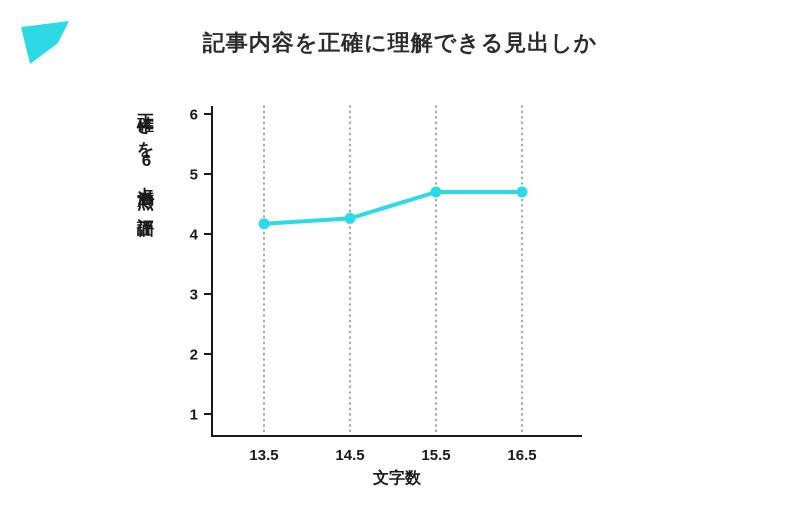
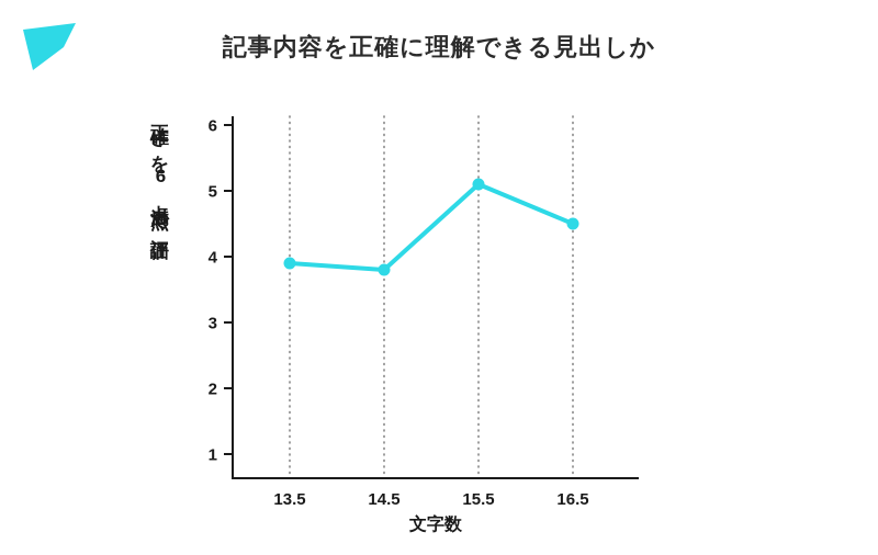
13.5: 4.2 -> 3.9
14.5: 4.3 -> 3.8
15.5: 4.7 -> 5.1
16.5: 4.7 -> 4.5
